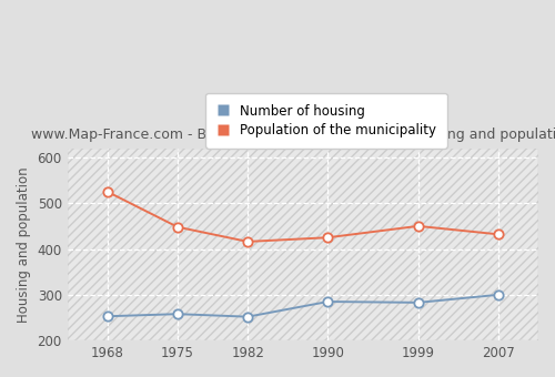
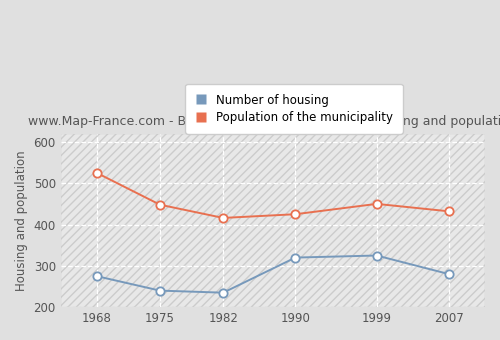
Number of housing/1968: 253 -> 275
Number of housing/1975: 258 -> 240
Number of housing/1982: 252 -> 235
Number of housing/1990: 285 -> 320
Number of housing/1999: 283 -> 325
Number of housing/2007: 300 -> 280
